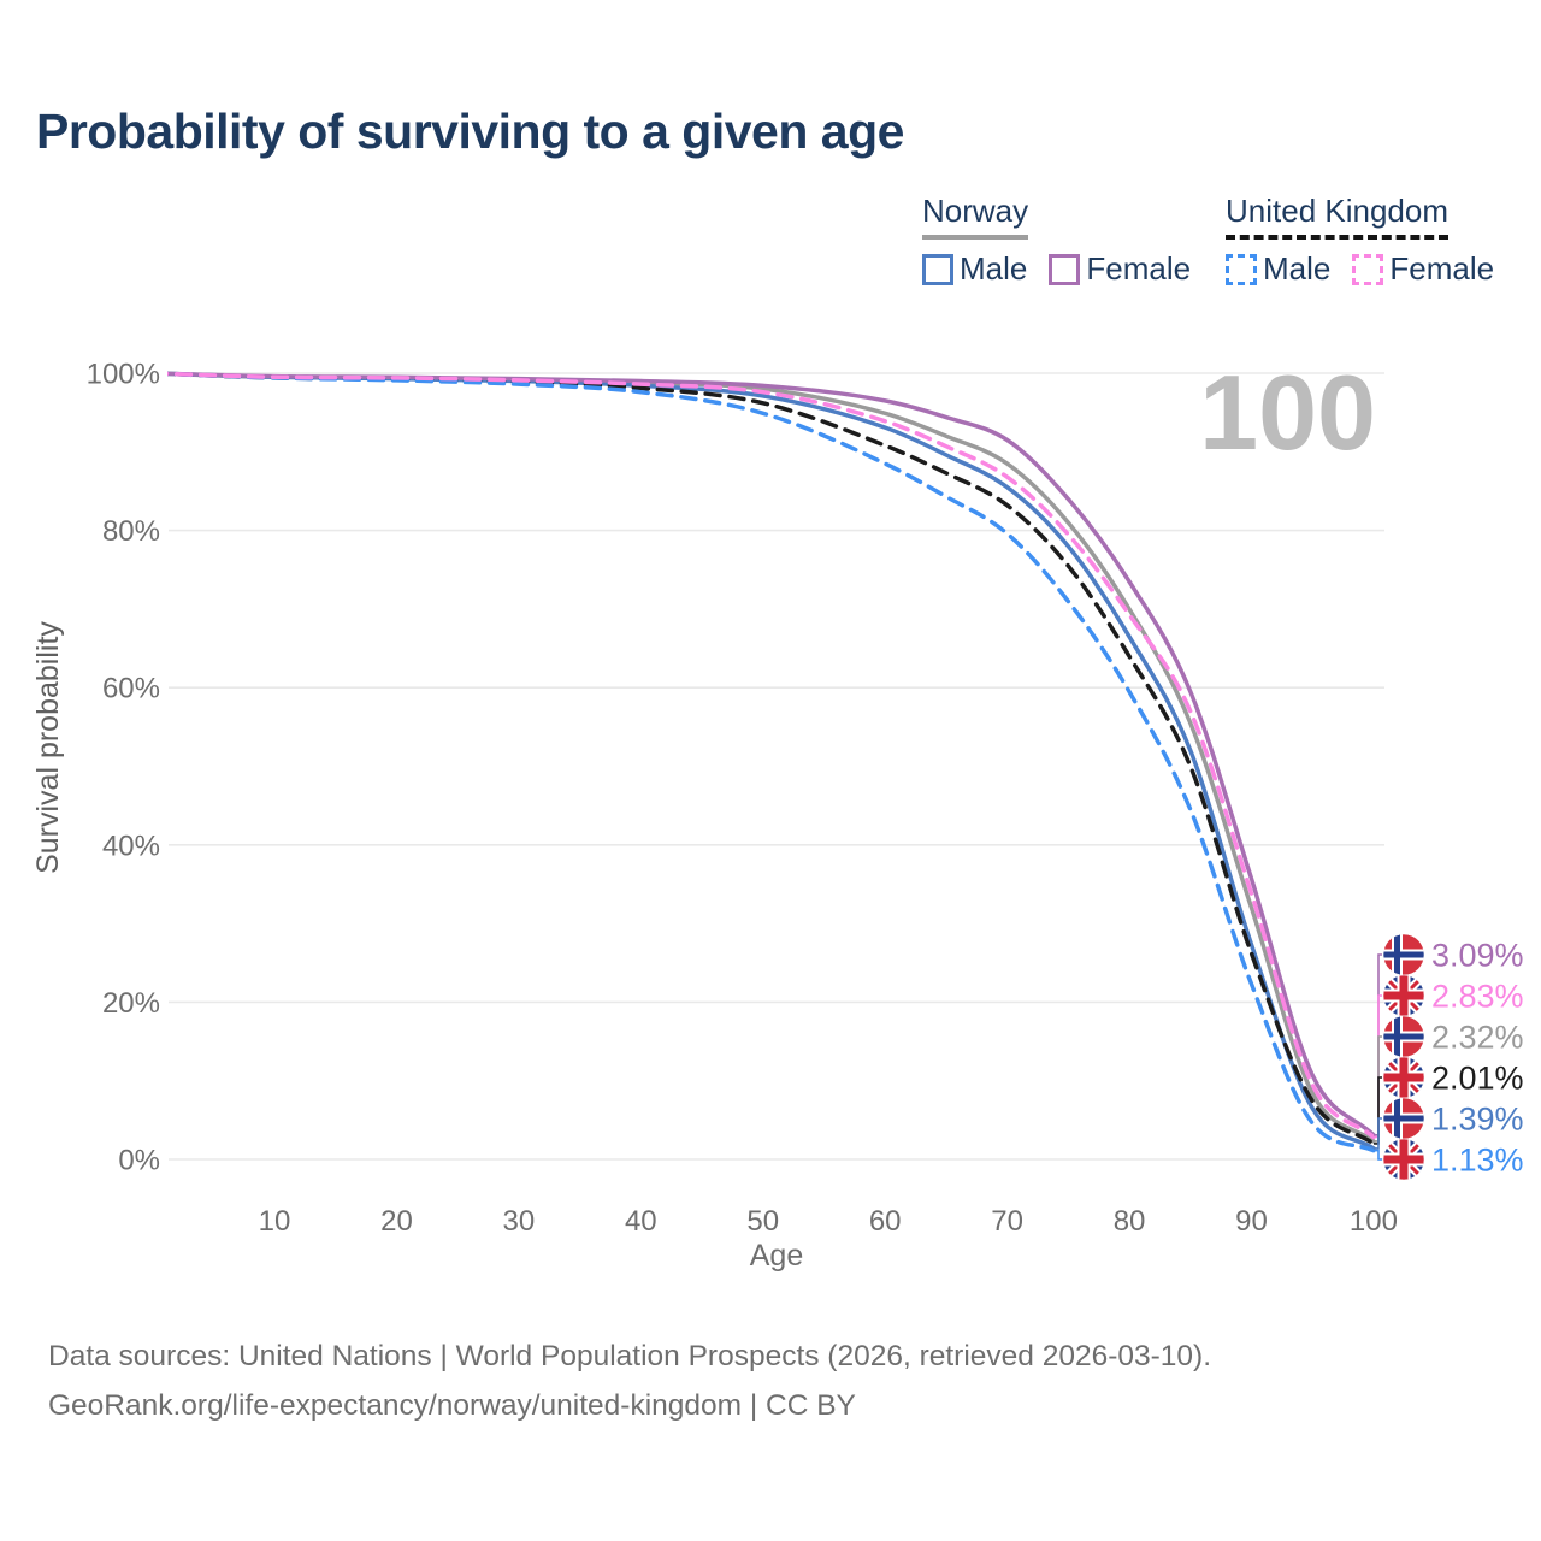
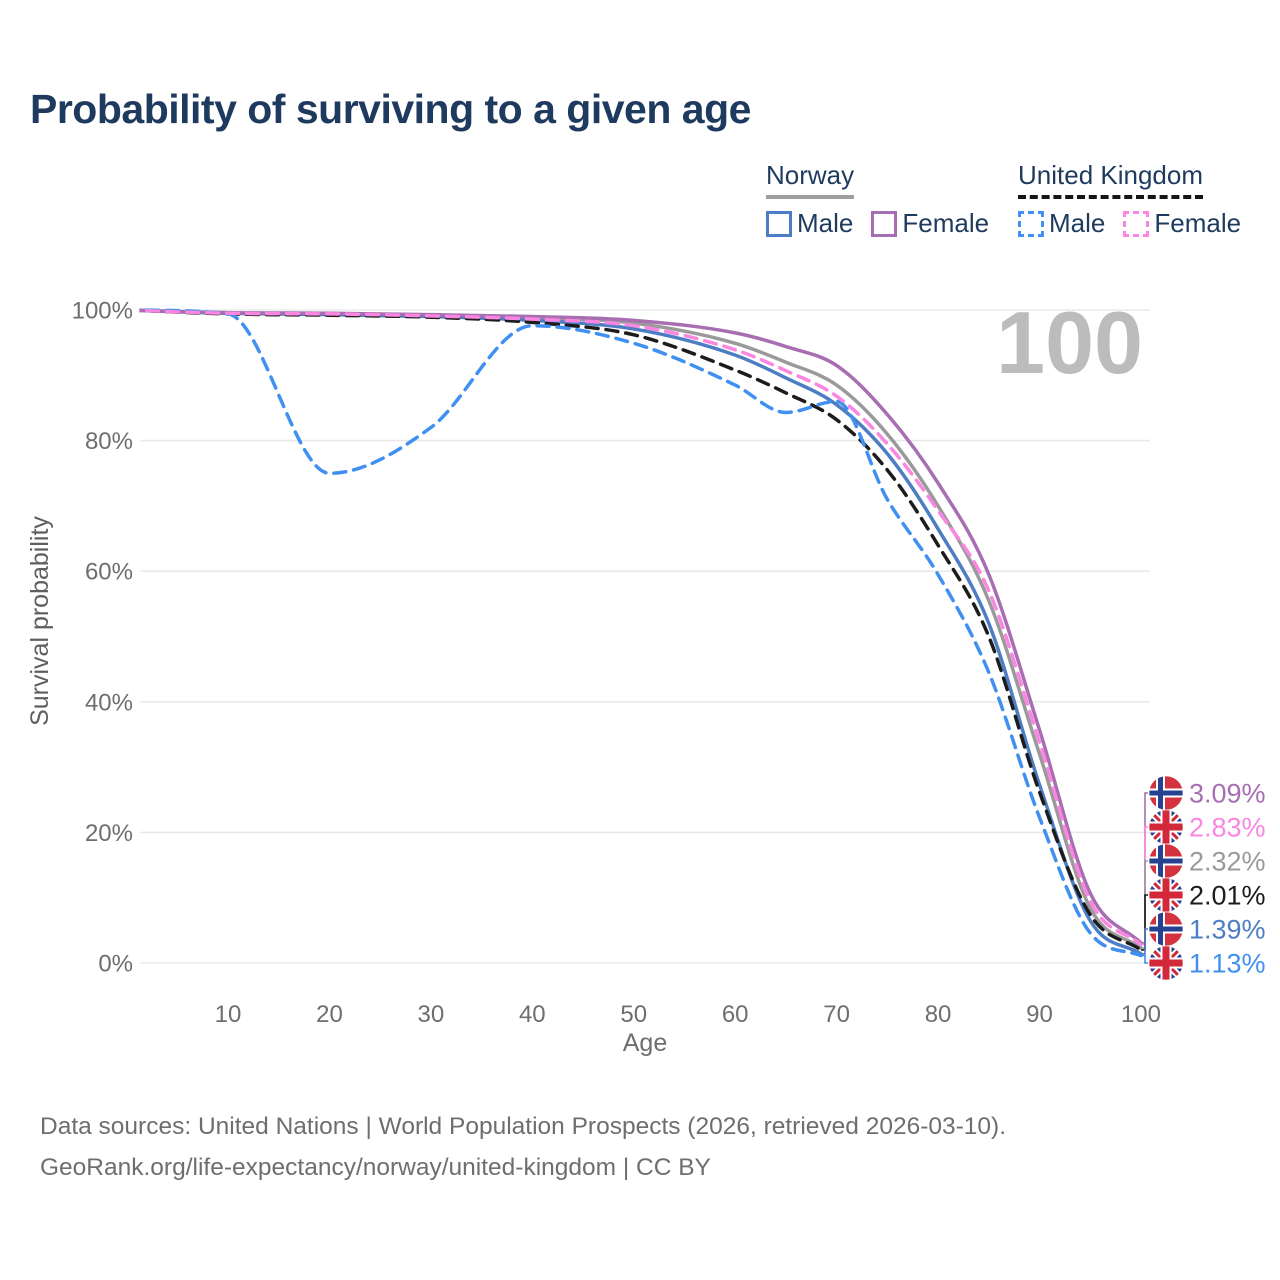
United Kingdom Male/20: 99% -> 75%
United Kingdom Male/30: 99% -> 82%
United Kingdom Male/70: 80% -> 86%
